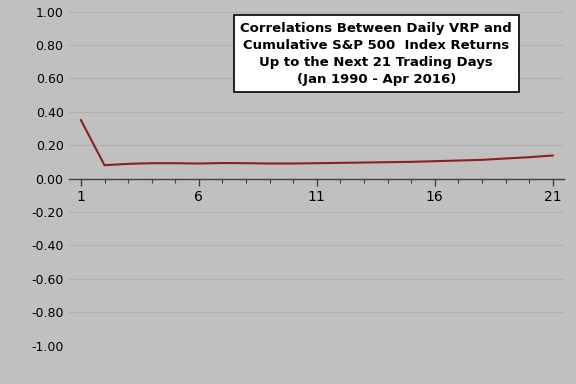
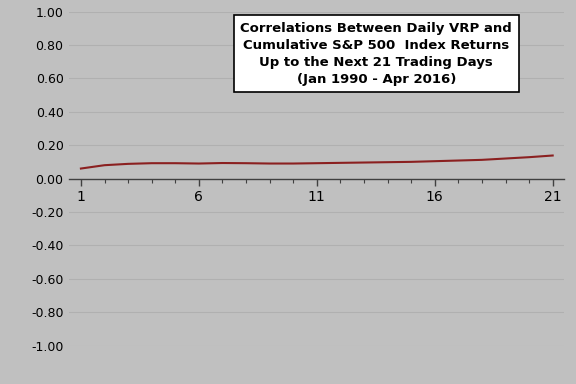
1: 0.35 -> 0.06
